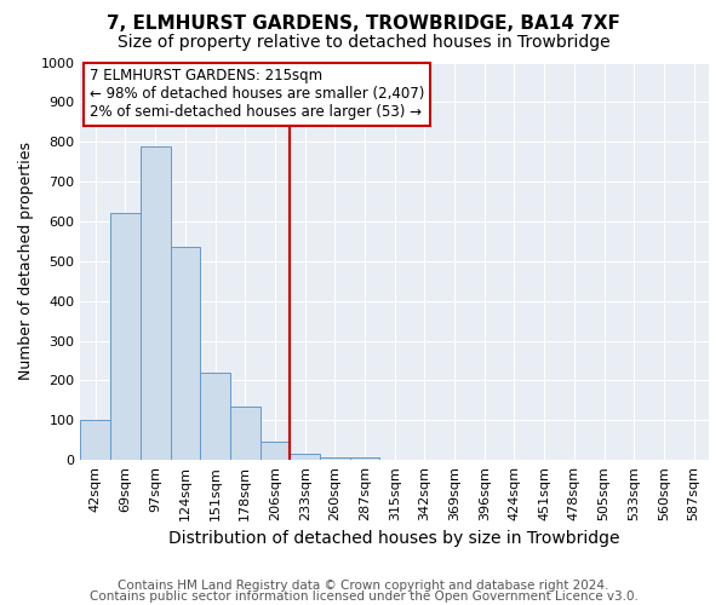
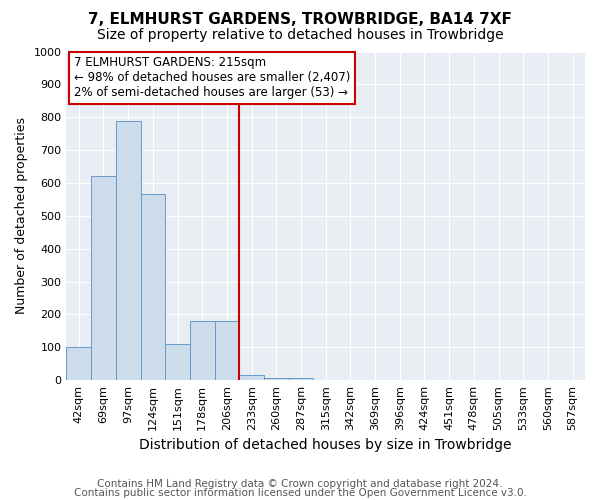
124sqm: 535 -> 565
151sqm: 220 -> 110
178sqm: 135 -> 180
206sqm: 45 -> 180
